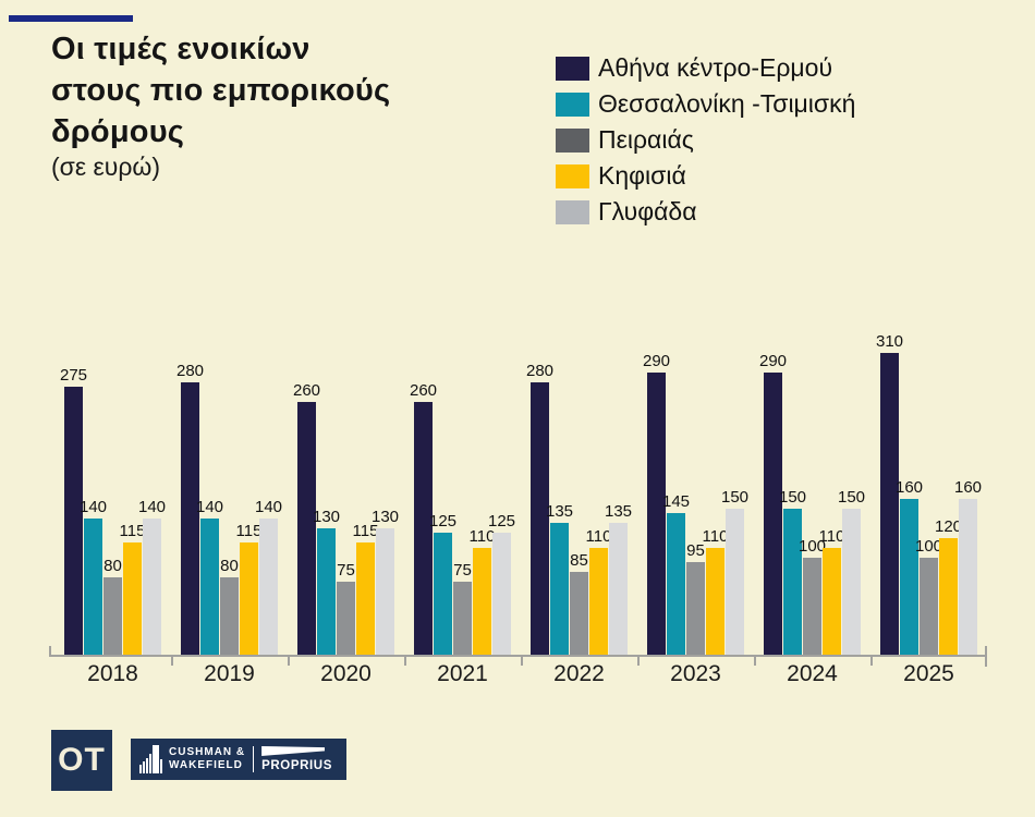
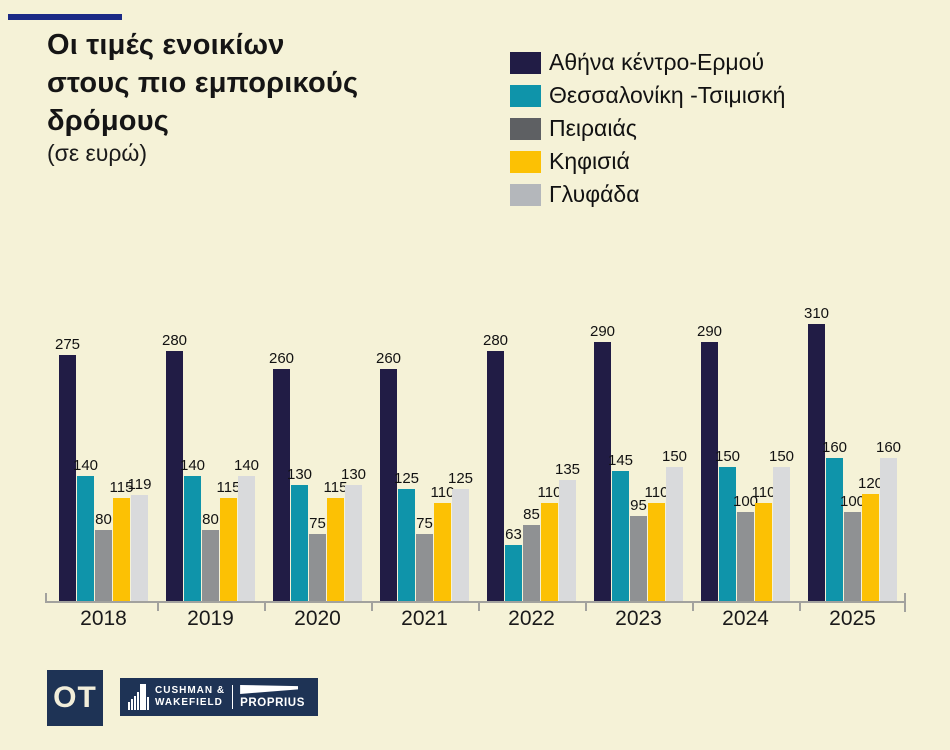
Γλυφάδα/2018: 140 -> 119
Θεσσαλονίκη -Τσιμισκή/2022: 135 -> 63
